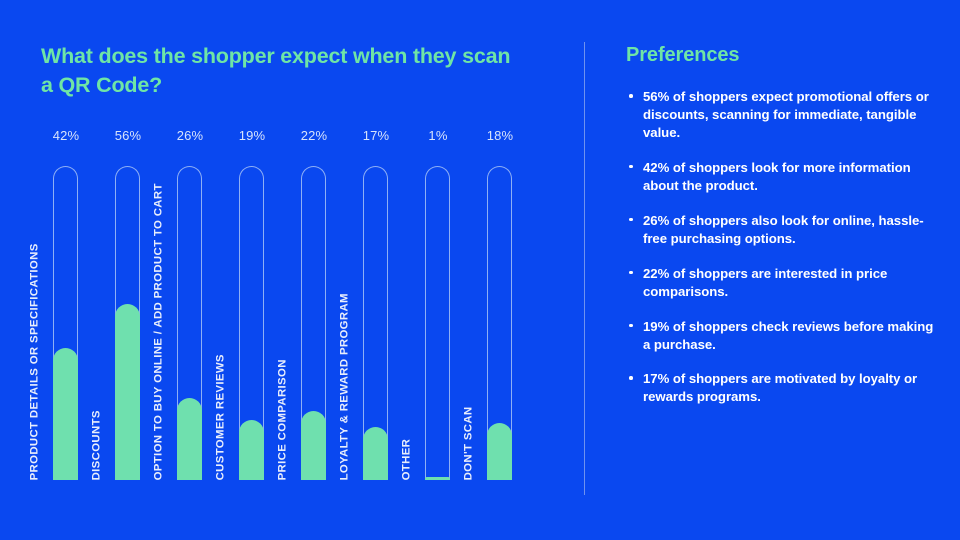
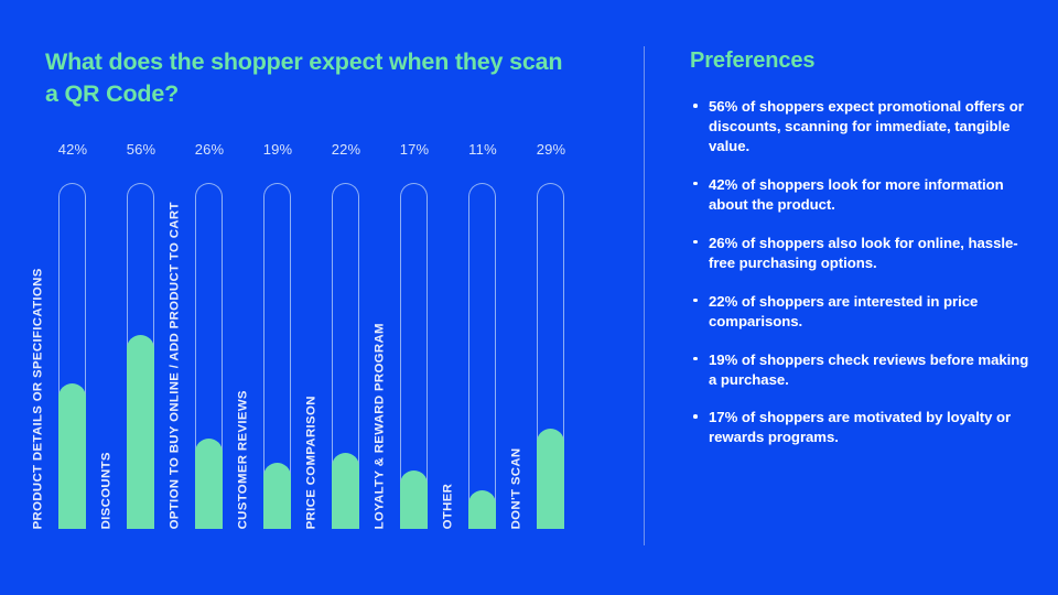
OTHER: 1% -> 11%
DON'T SCAN: 18% -> 29%
